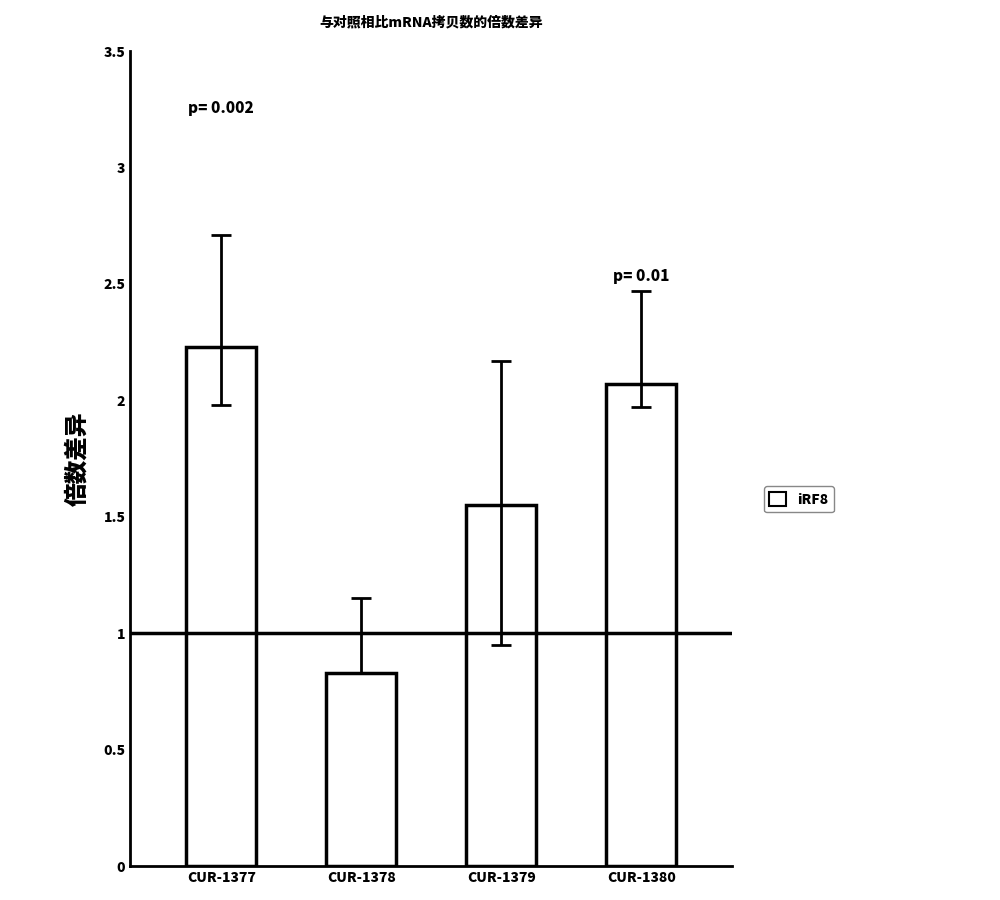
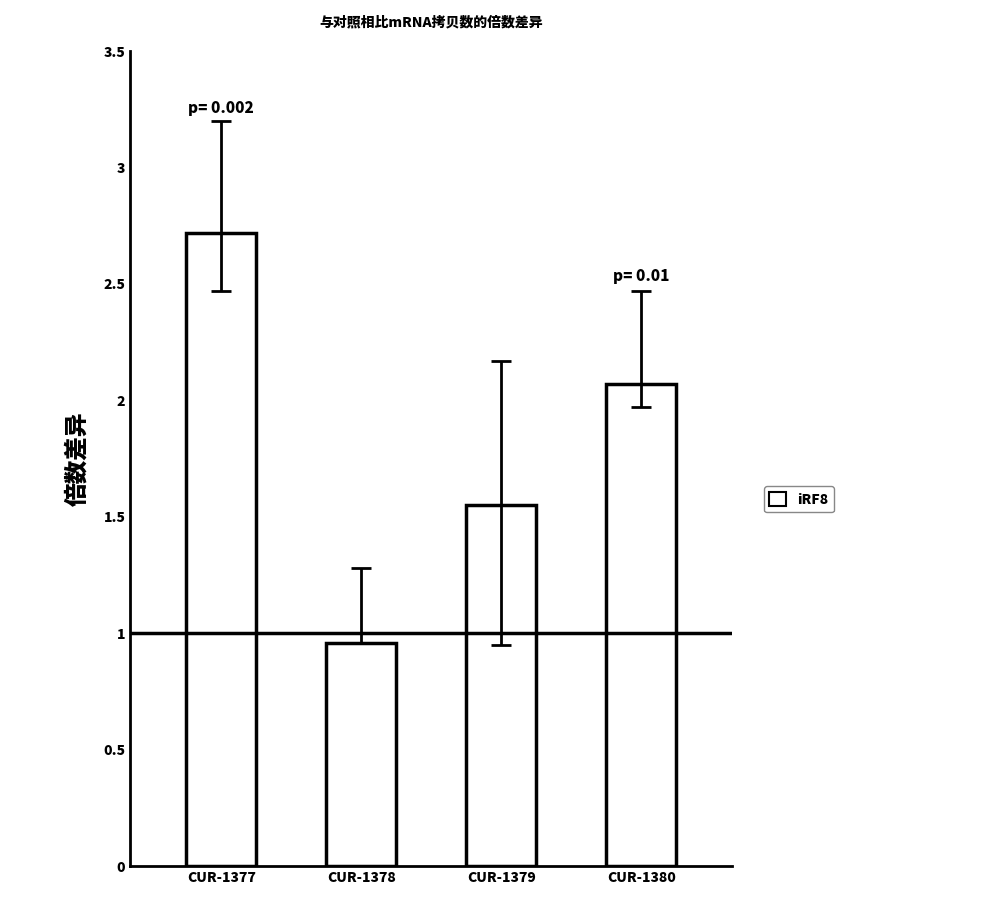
CUR-1377: 2.23 -> 2.72
CUR-1378: 0.83 -> 0.96
